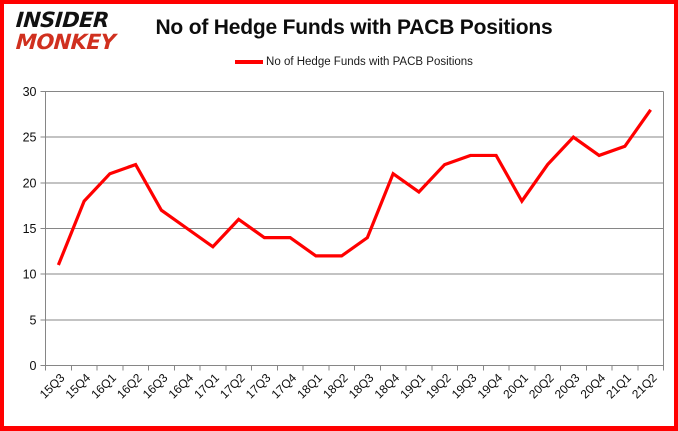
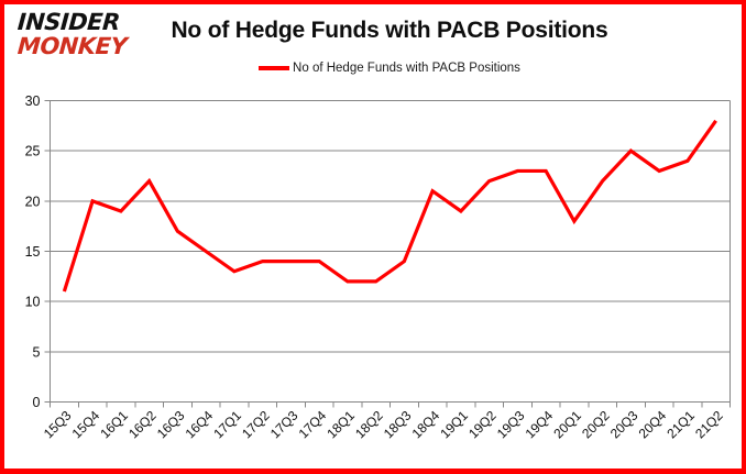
15Q4: 18 -> 20
16Q1: 21 -> 19
17Q2: 16 -> 14
